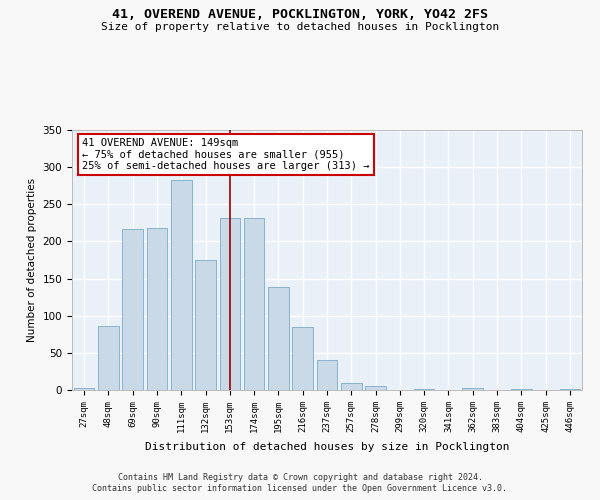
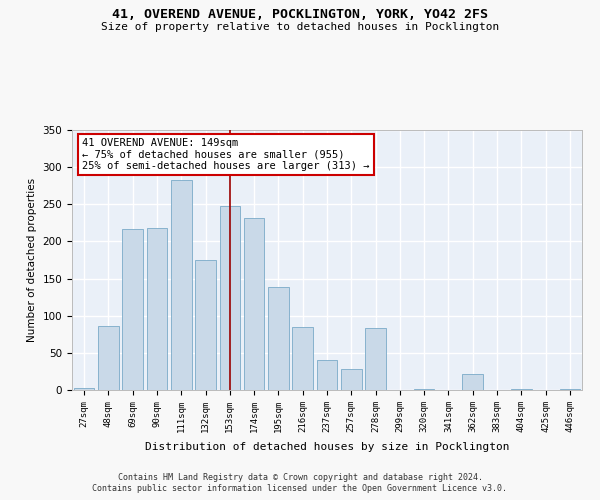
153sqm: 232 -> 248
257sqm: 10 -> 28
278sqm: 5 -> 84
362sqm: 3 -> 22
